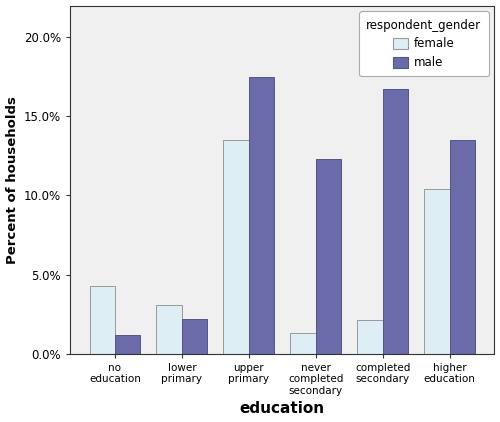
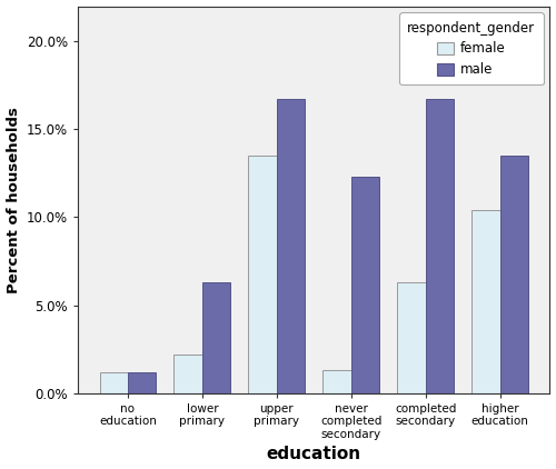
female/no education: 4.3% -> 1.2%
female/lower primary: 3.1% -> 2.2%
male/lower primary: 2.2% -> 6.3%
male/upper primary: 17.5% -> 16.7%
female/completed secondary: 2.1% -> 6.3%
